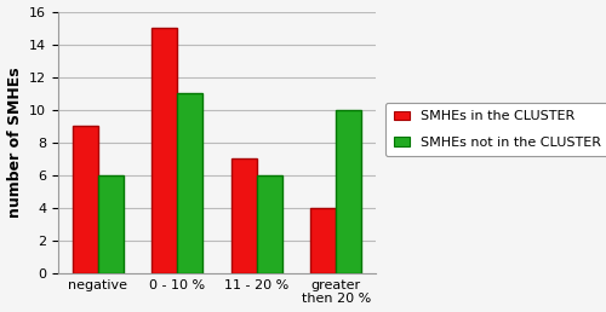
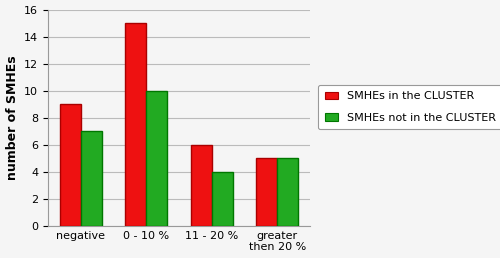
SMHEs not in the CLUSTER/negative: 6 -> 7
SMHEs not in the CLUSTER/0 - 10 %: 11 -> 10
SMHEs in the CLUSTER/11 - 20 %: 7 -> 6
SMHEs not in the CLUSTER/11 - 20 %: 6 -> 4
SMHEs in the CLUSTER/greater then 20 %: 4 -> 5
SMHEs not in the CLUSTER/greater then 20 %: 10 -> 5
